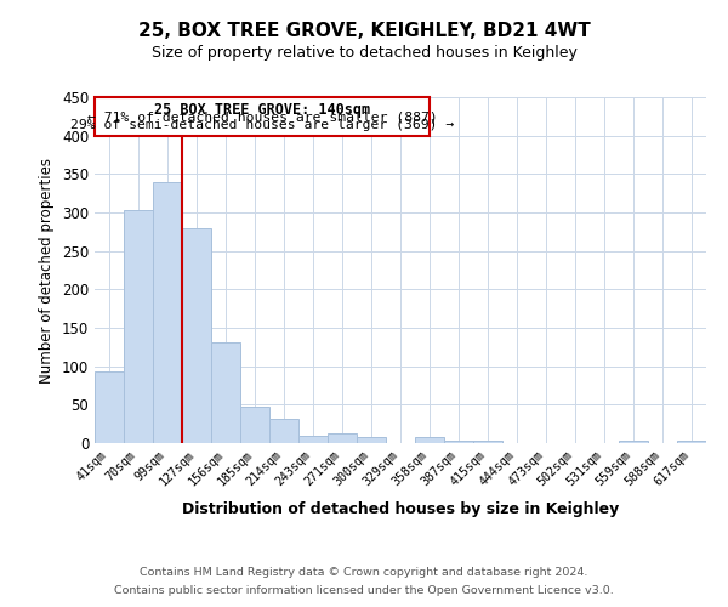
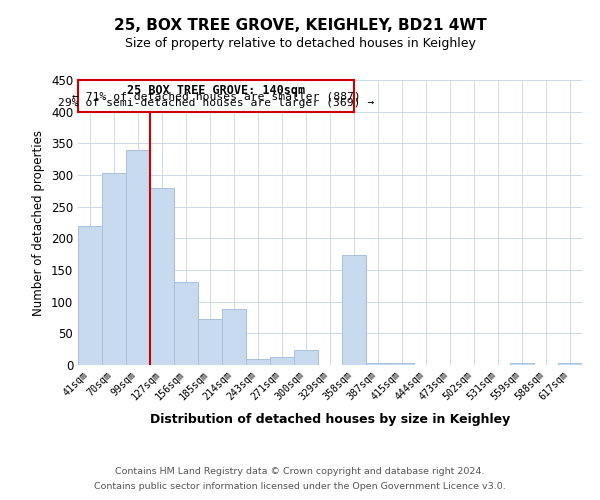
41sqm: 93 -> 220
185sqm: 47 -> 72
214sqm: 31 -> 88
300sqm: 8 -> 24
358sqm: 8 -> 174
